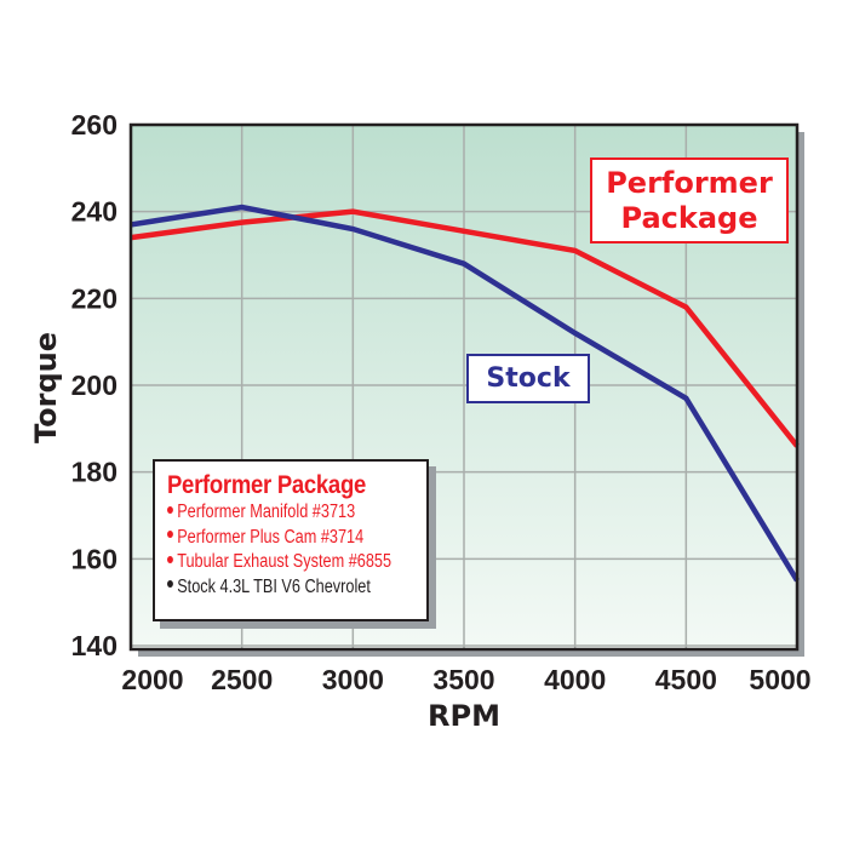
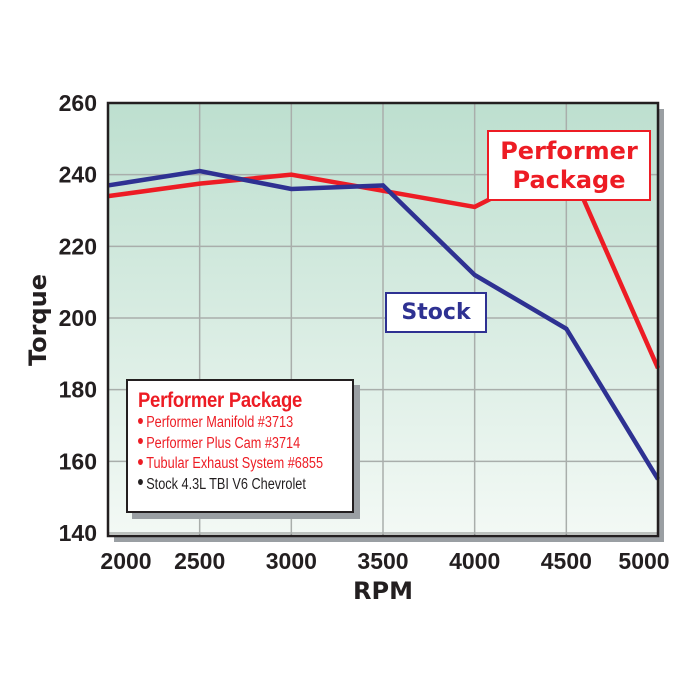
Stock/3500: 228 -> 237
Performer Package/4500: 218 -> 244
